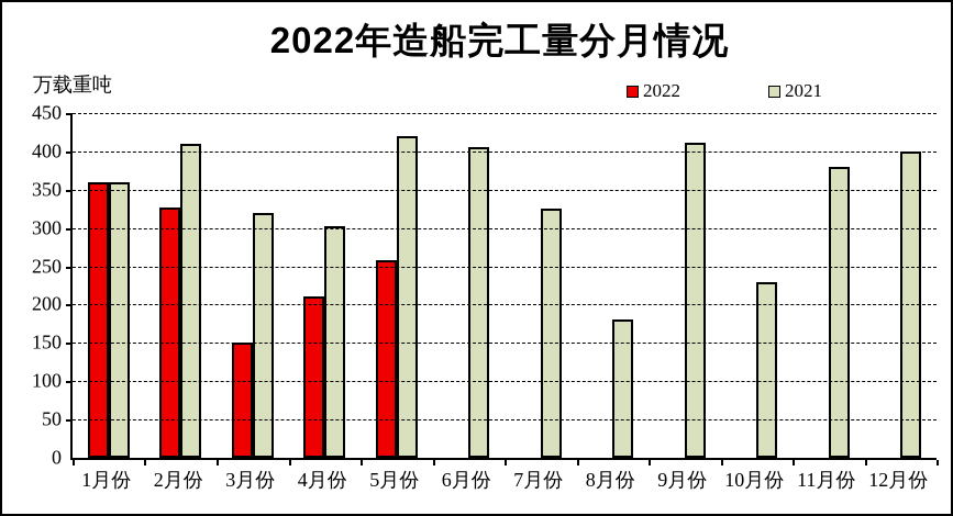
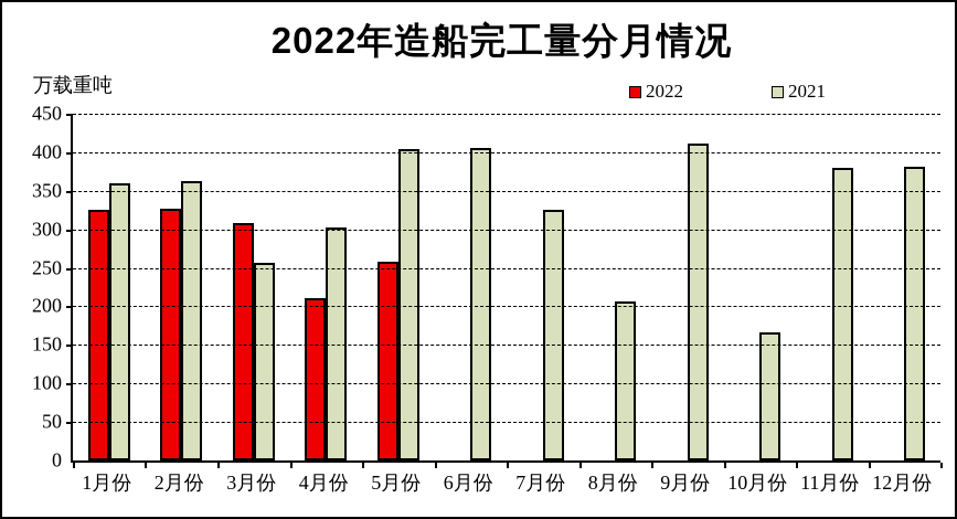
2022/1月份: 360 -> 320
2021/2月份: 410 -> 360
2022/3月份: 150 -> 310
2021/3月份: 320 -> 260
2021/5月份: 420 -> 400
2021/8月份: 180 -> 210
2021/10月份: 230 -> 170
2021/12月份: 400 -> 380
